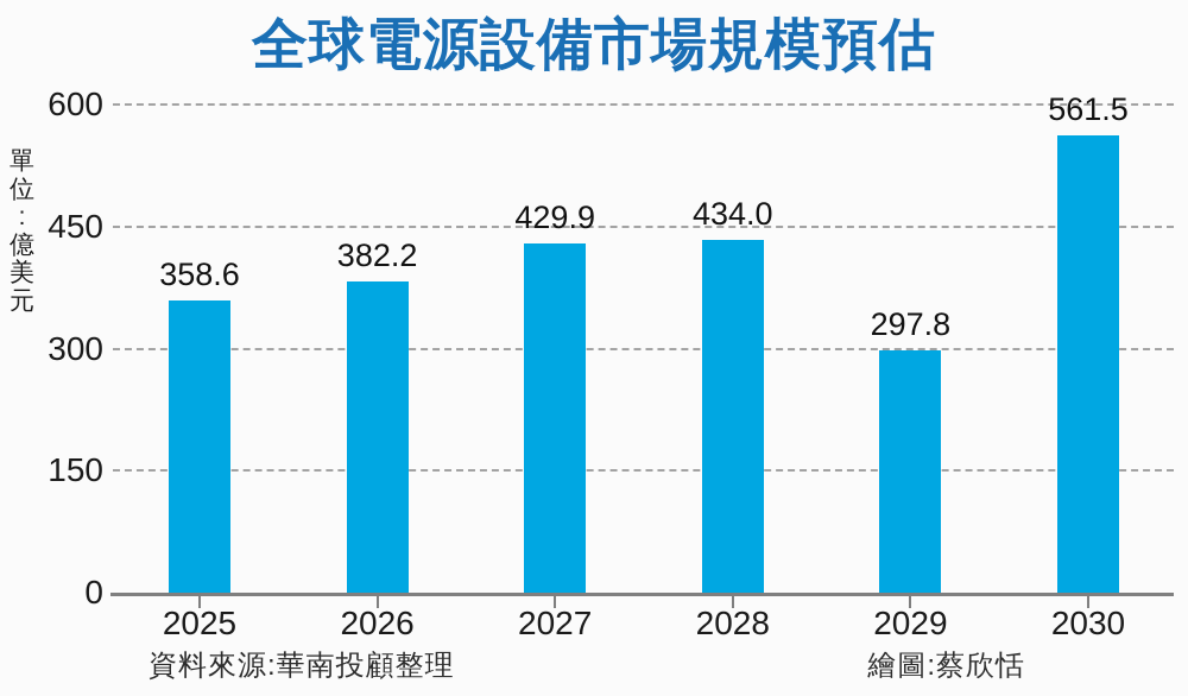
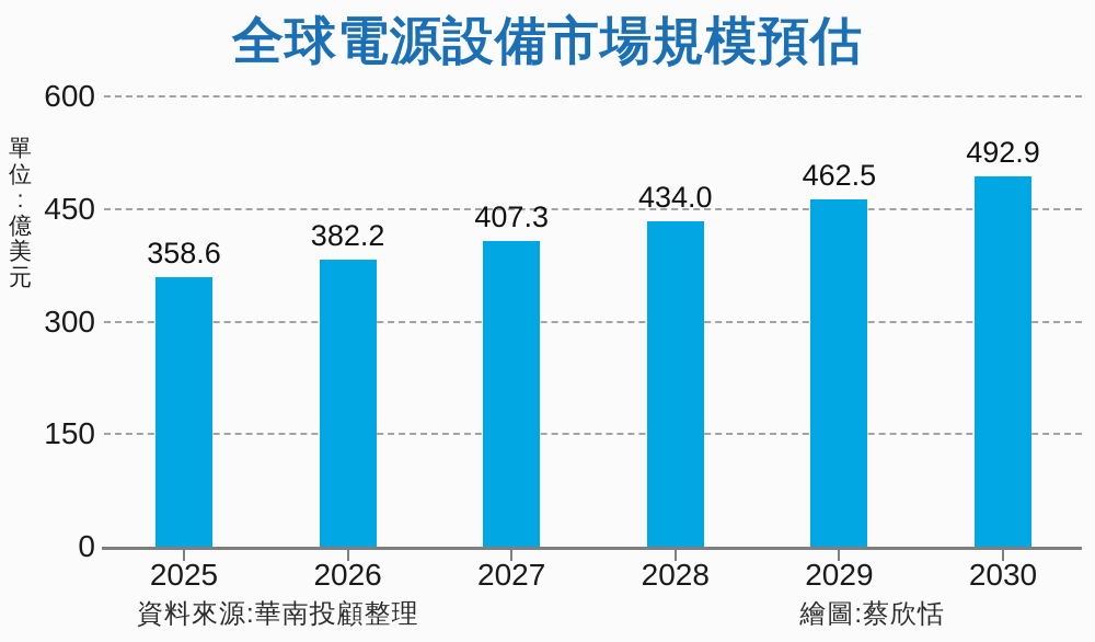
2027: 429.9 -> 407.3
2029: 297.8 -> 462.5
2030: 561.5 -> 492.9
